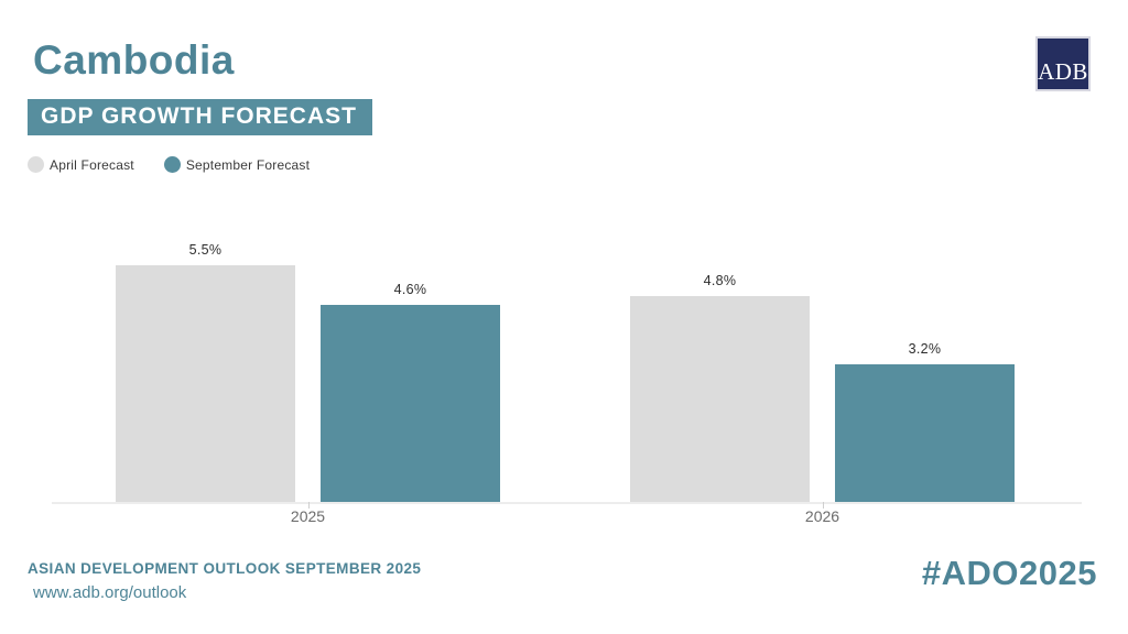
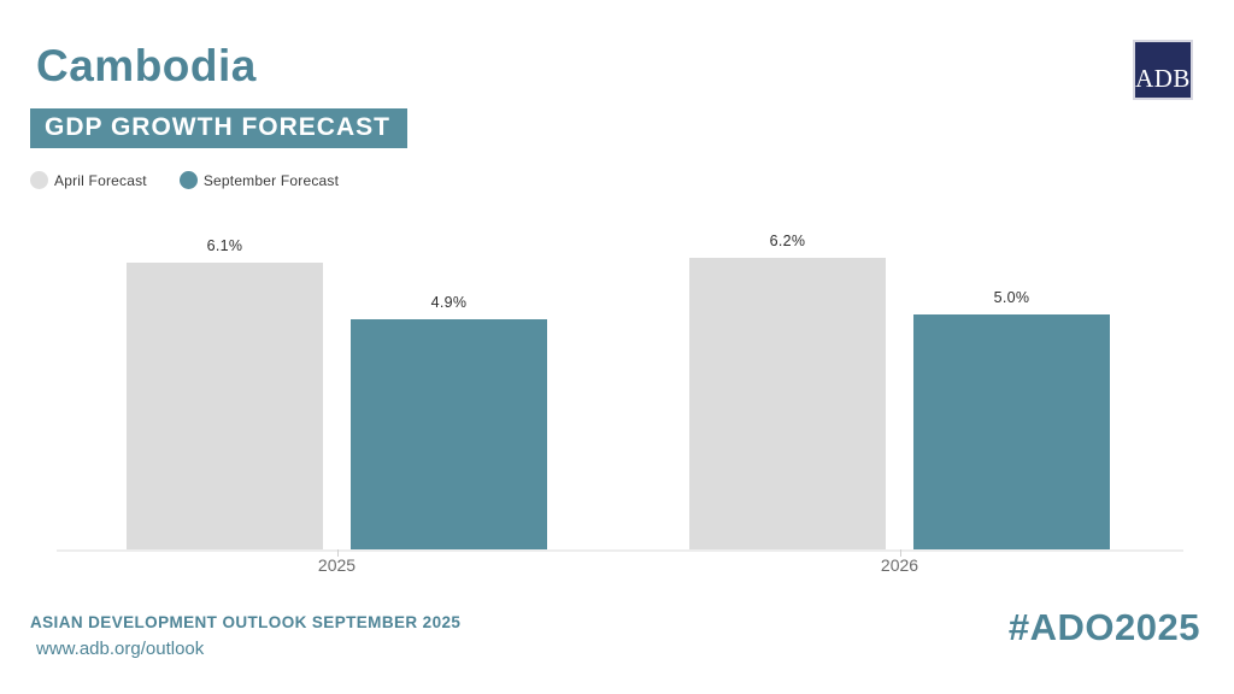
April Forecast/2025: 5.5% -> 6.1%
September Forecast/2025: 4.6% -> 4.9%
April Forecast/2026: 4.8% -> 6.2%
September Forecast/2026: 3.2% -> 5.0%
